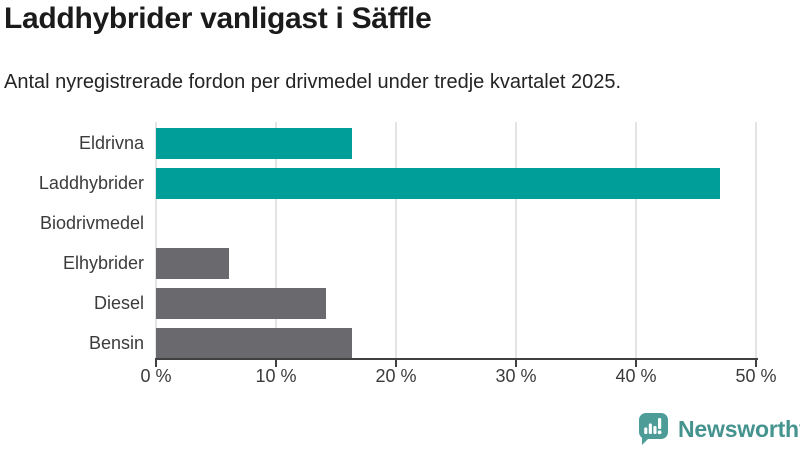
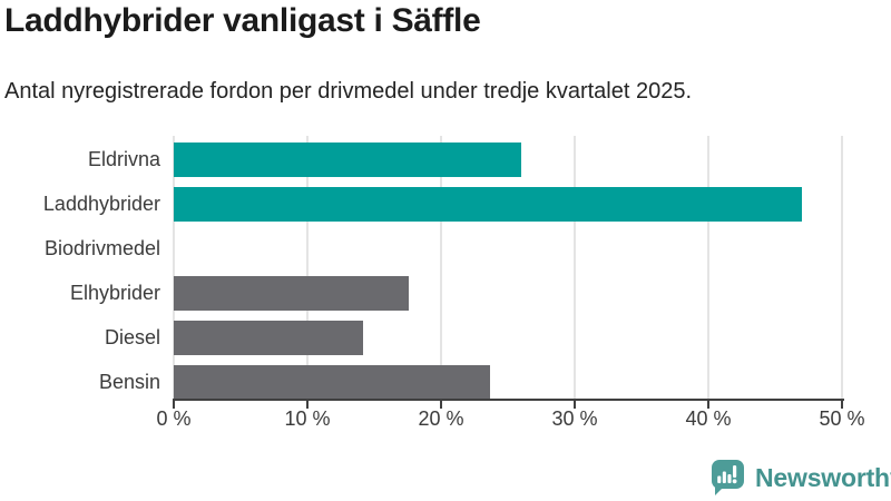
Eldrivna: 16.3% -> 26.0%
Elhybrider: 6.1% -> 17.6%
Bensin: 16.3% -> 23.7%
